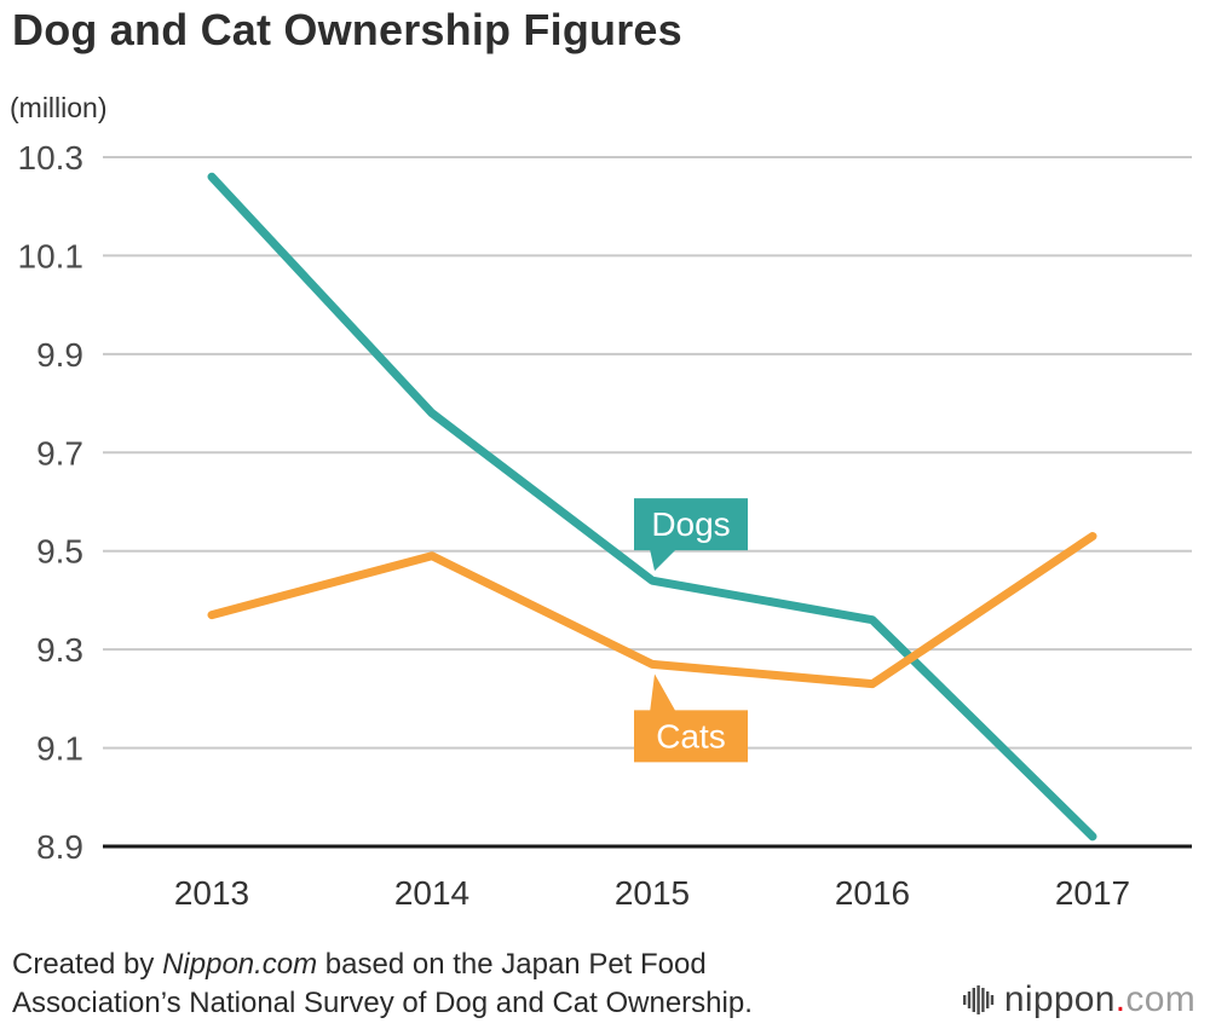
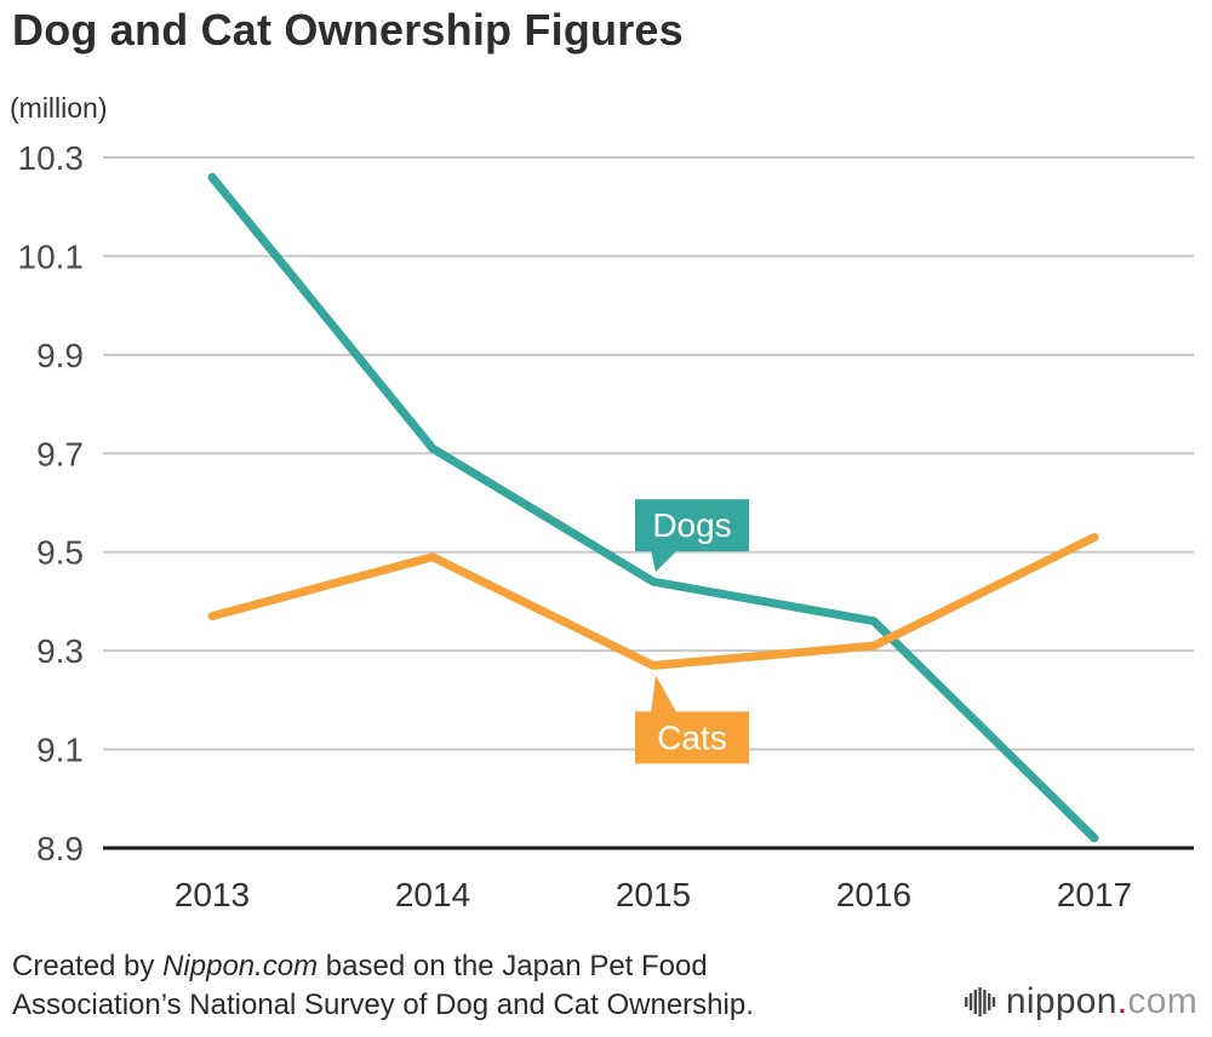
Dogs/2014: 9.78 -> 9.71
Cats/2016: 9.23 -> 9.31
